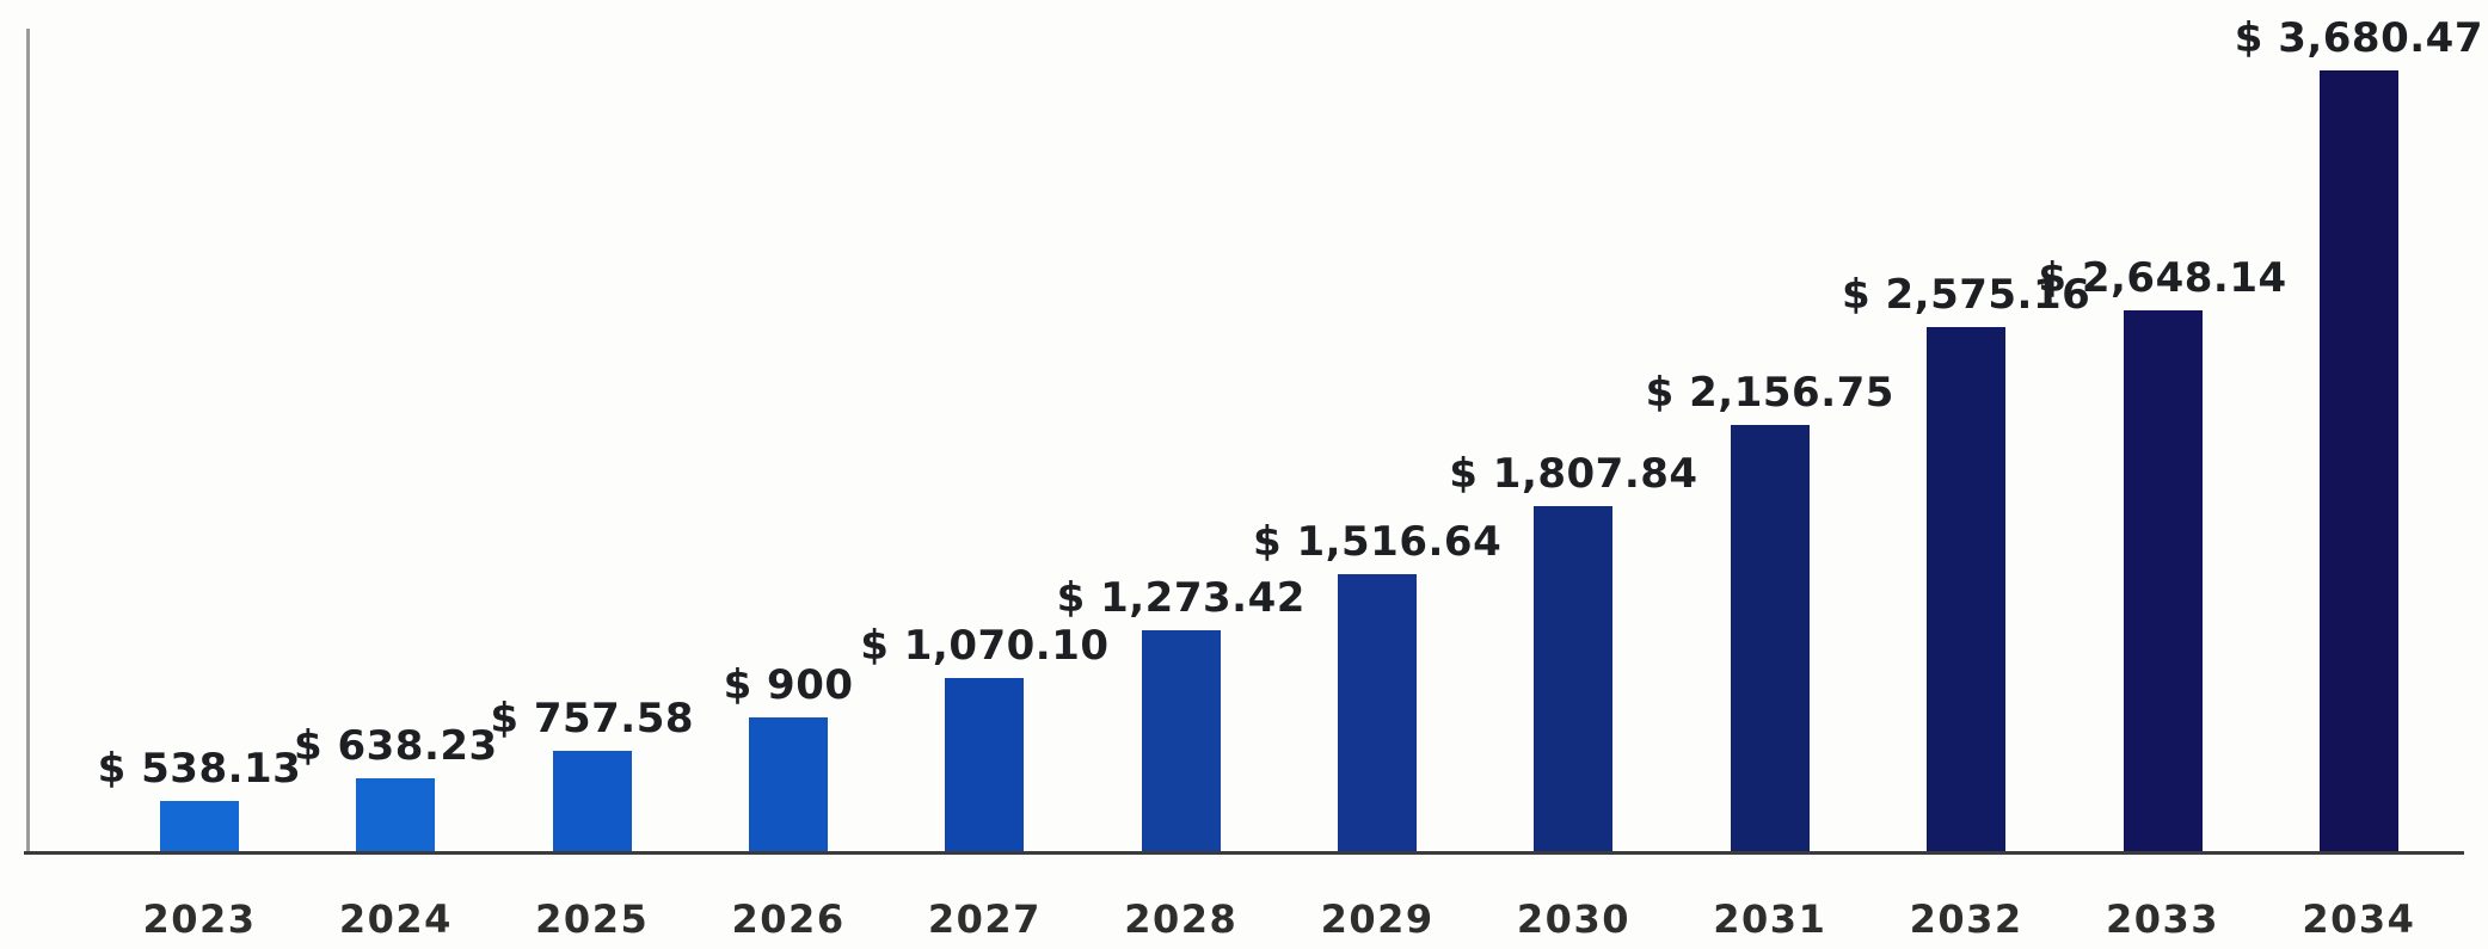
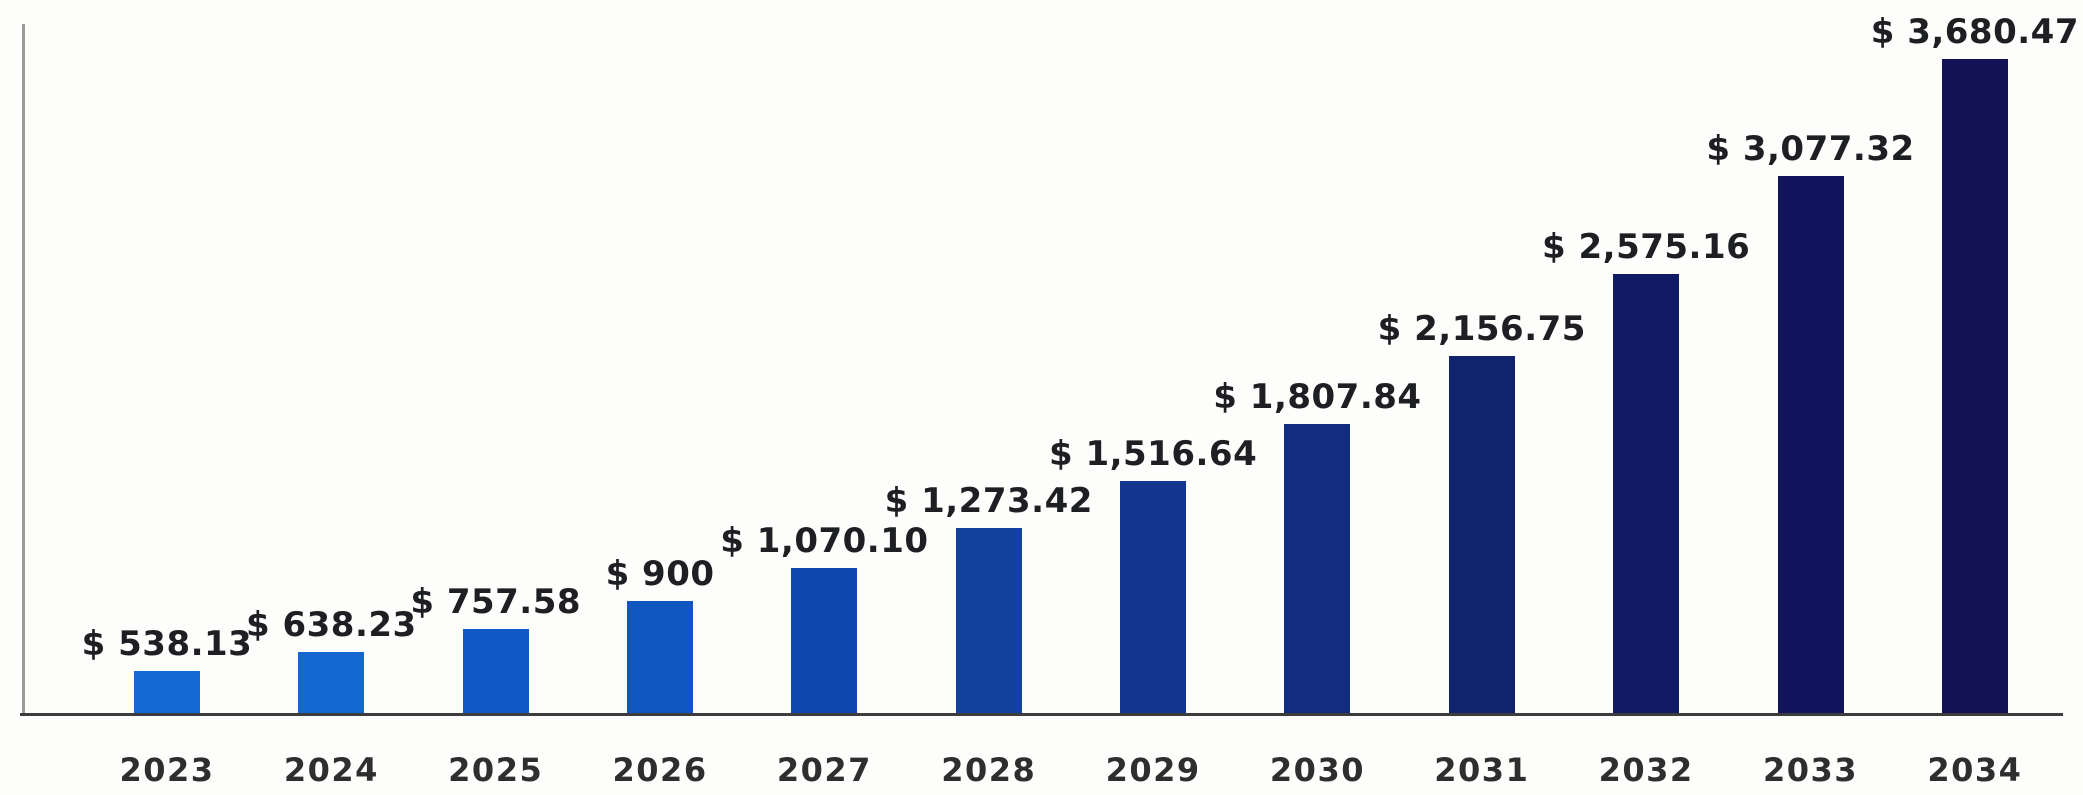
2033: 2,648.14 -> 3,077.32
